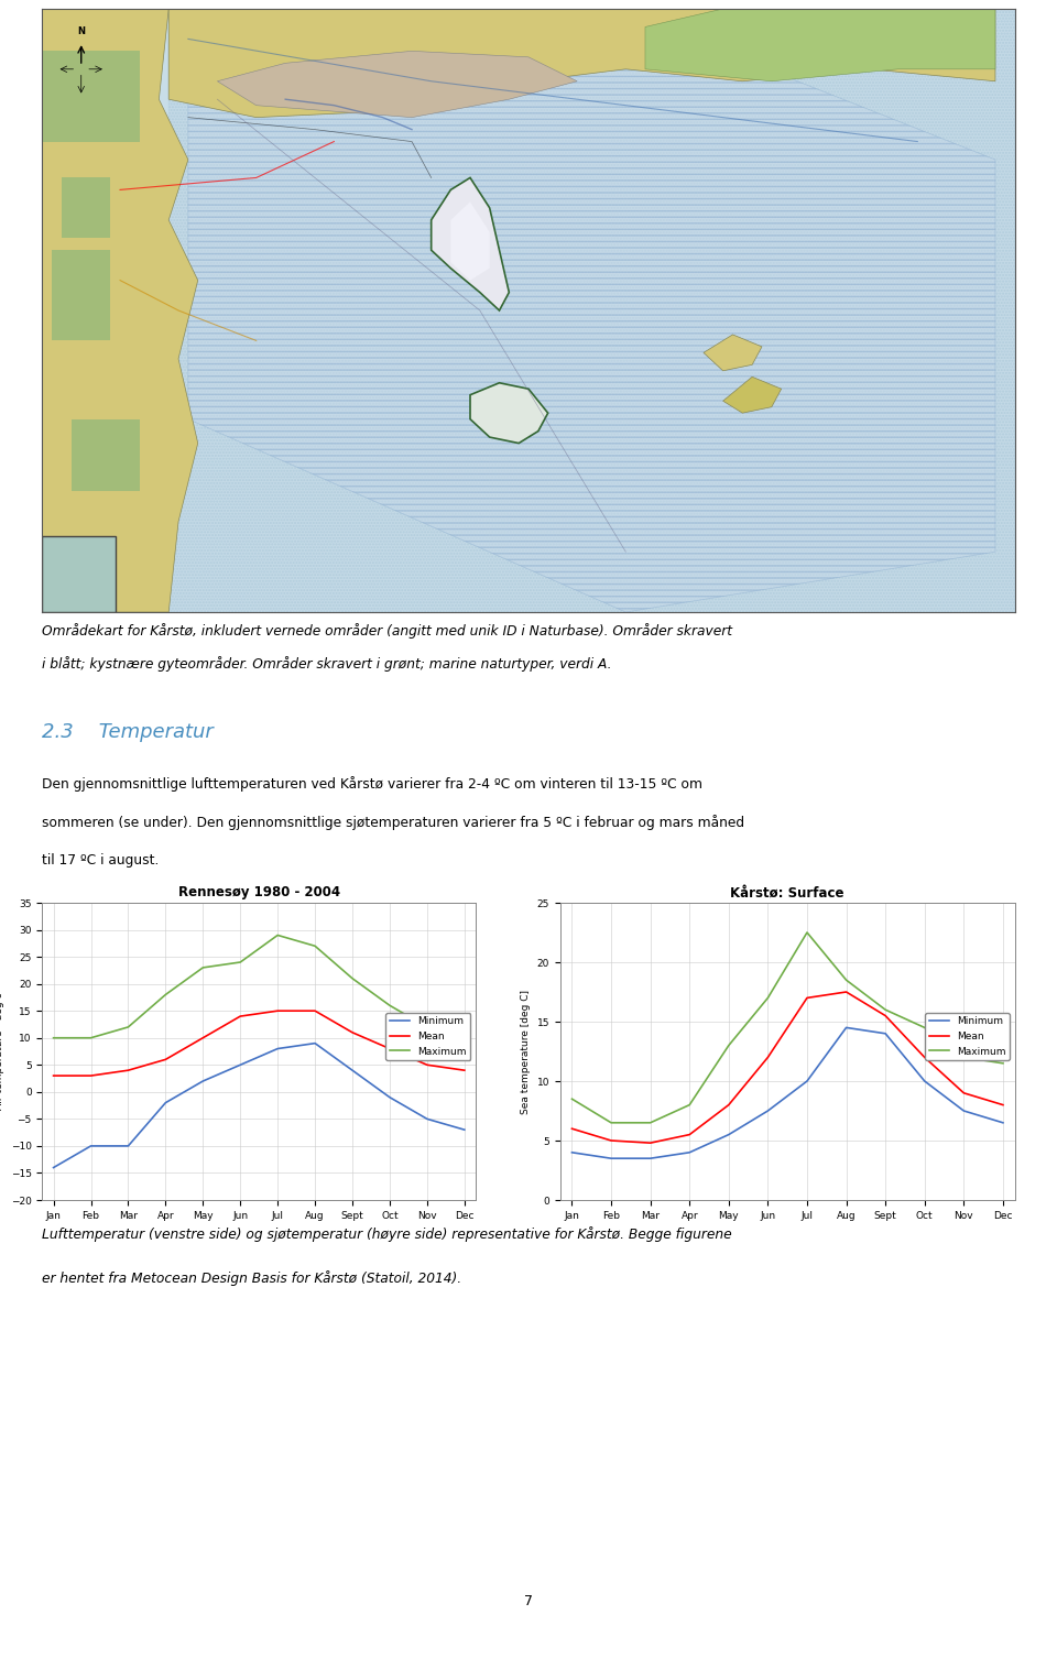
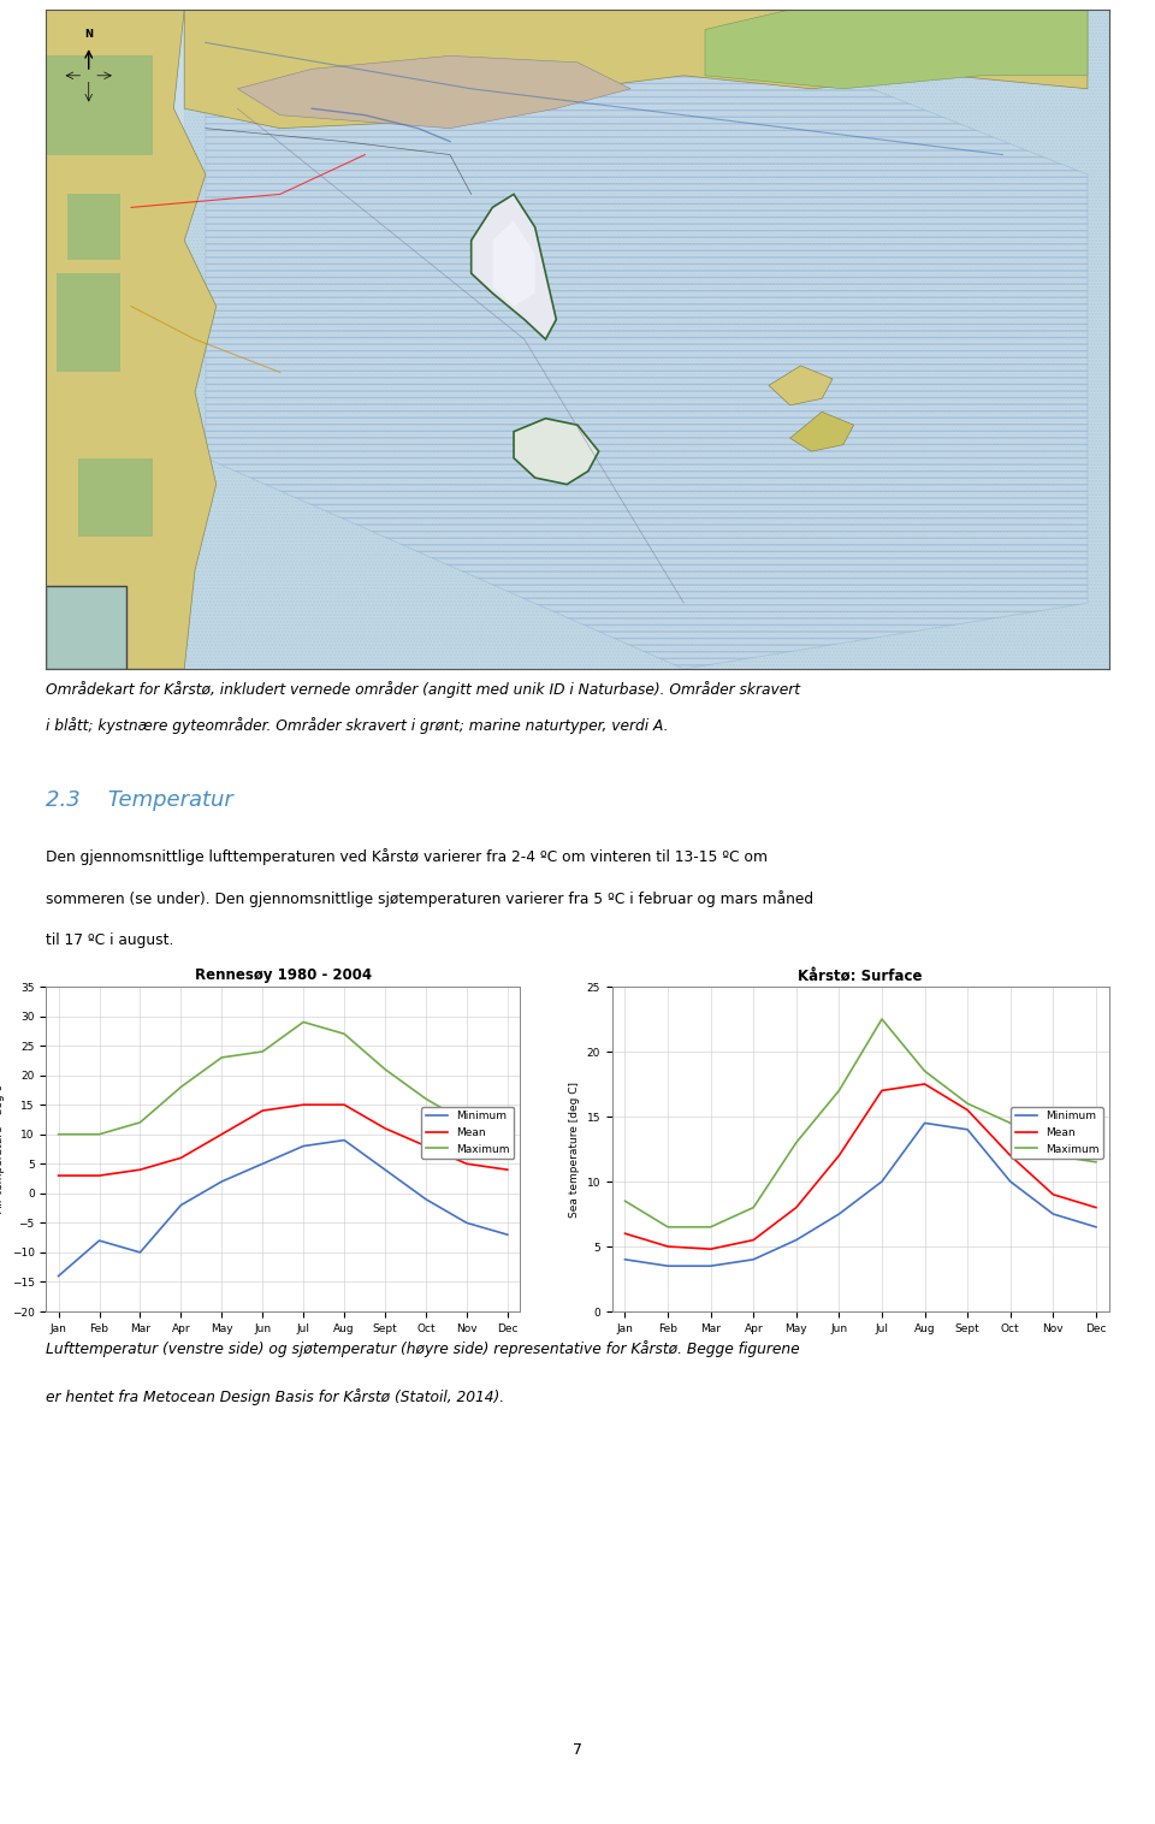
Rennesøy 1980 - 2004/Minimum/Feb: -10 -> -8
